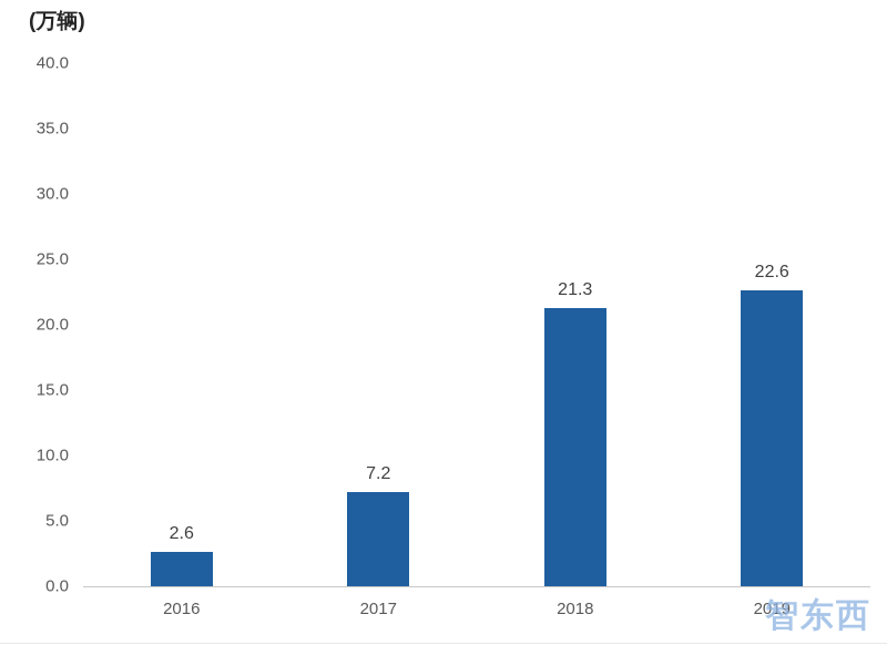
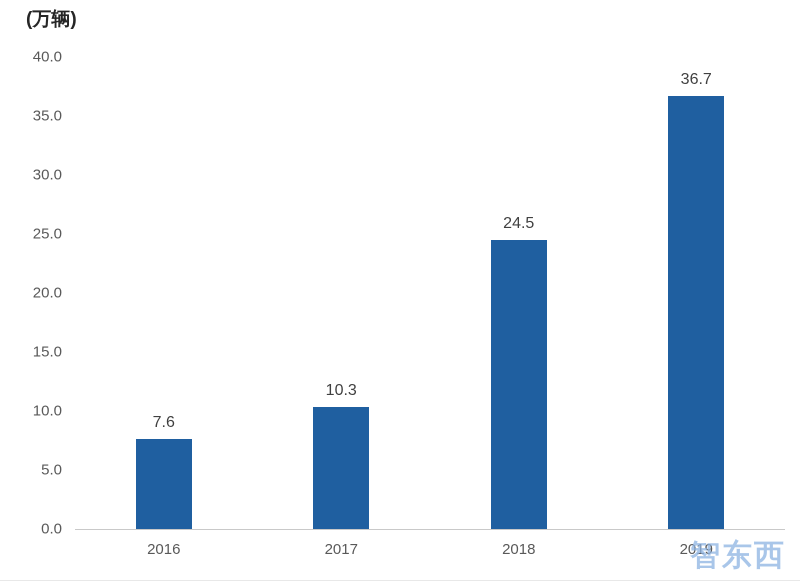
2016: 2.6 -> 7.6
2017: 7.2 -> 10.3
2018: 21.3 -> 24.5
2019: 22.6 -> 36.7
